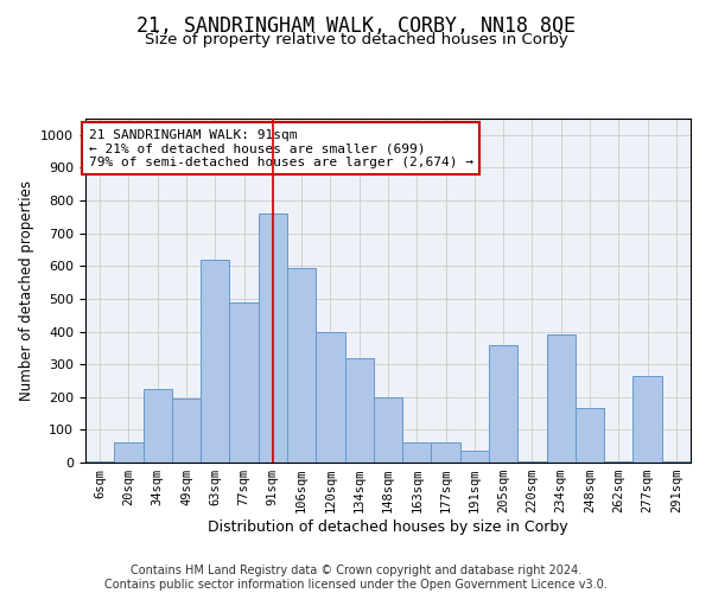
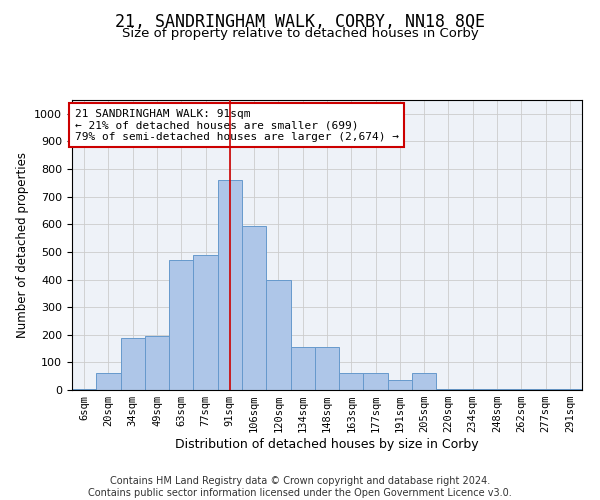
34sqm: 225 -> 190
63sqm: 620 -> 470
134sqm: 320 -> 155
148sqm: 200 -> 155
205sqm: 360 -> 60
234sqm: 390 -> 5
248sqm: 165 -> 5
277sqm: 265 -> 5
